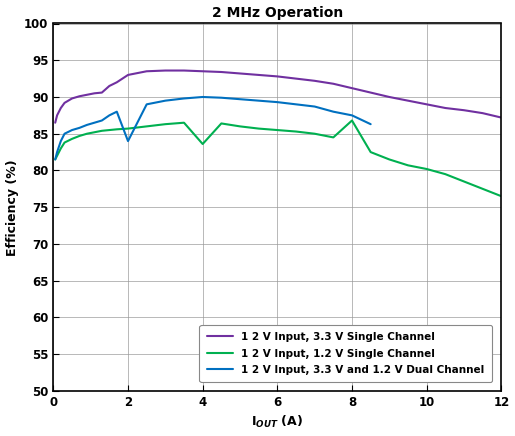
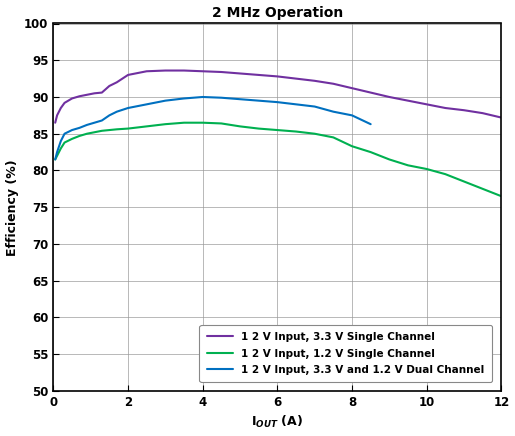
1 2 V Input, 3.3 V and 1.2 V Dual Channel/2: 84.0 -> 88.5
1 2 V Input, 1.2 V Single Channel/4: 83.6 -> 86.5
1 2 V Input, 1.2 V Single Channel/8: 86.8 -> 83.3
